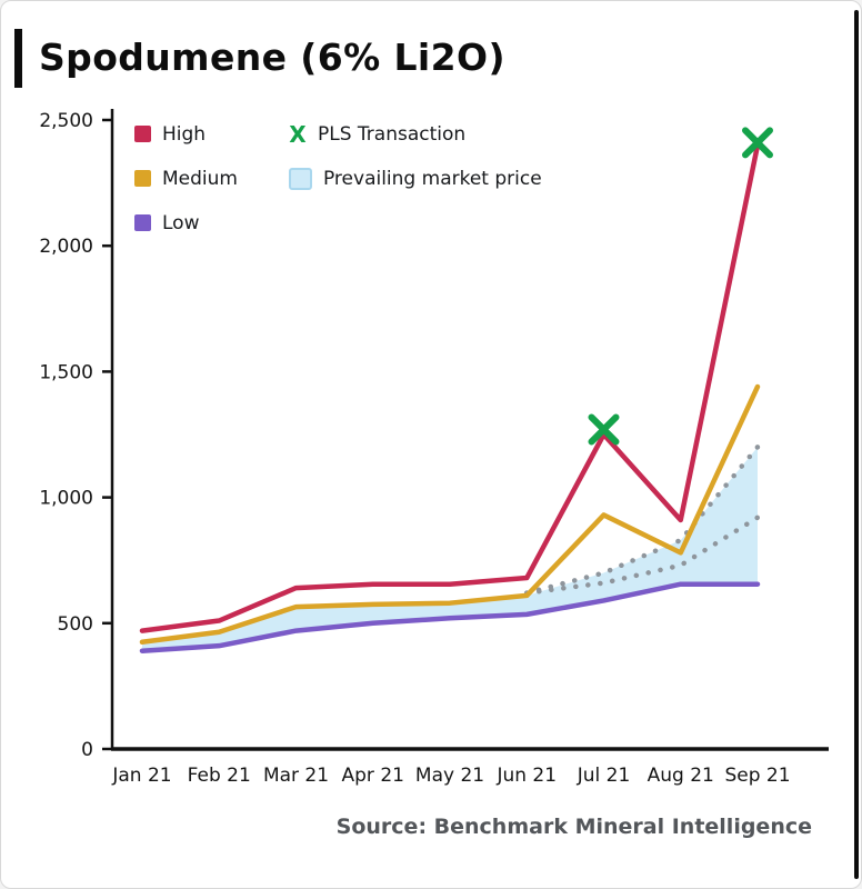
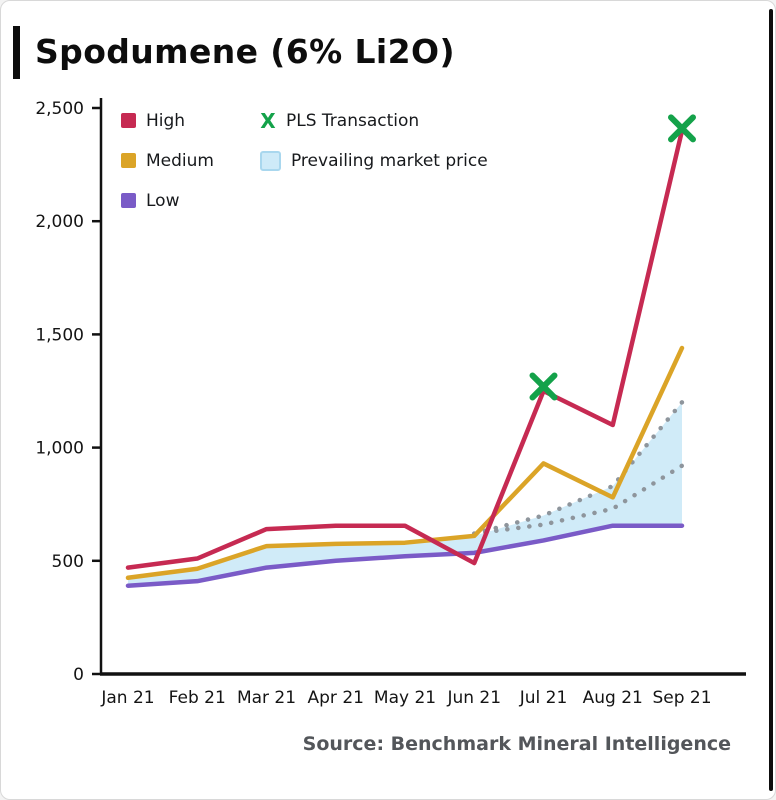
High/Jun 21: 680 -> 490
High/Aug 21: 910 -> 1100
